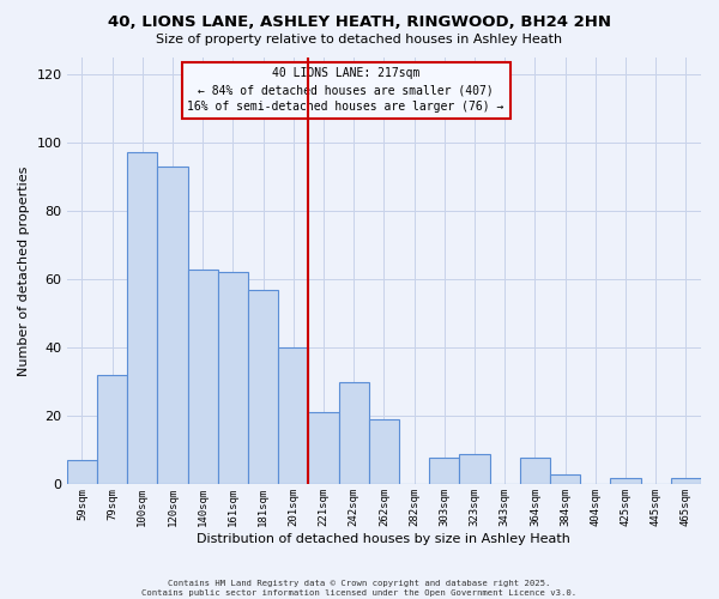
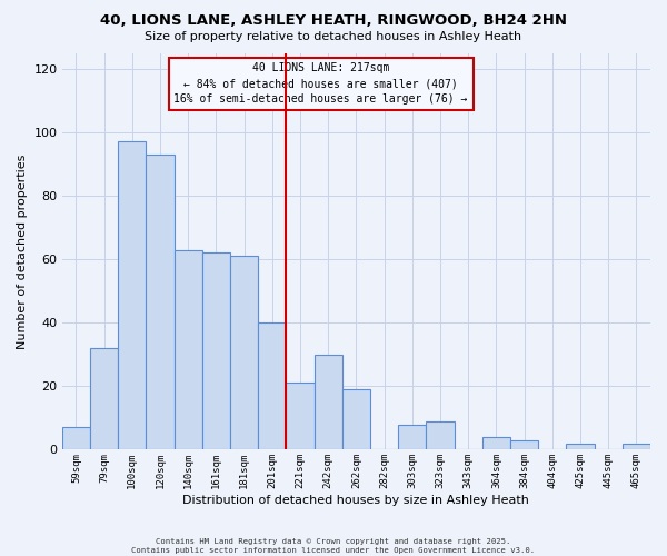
181sqm: 57 -> 61
364sqm: 8 -> 4
